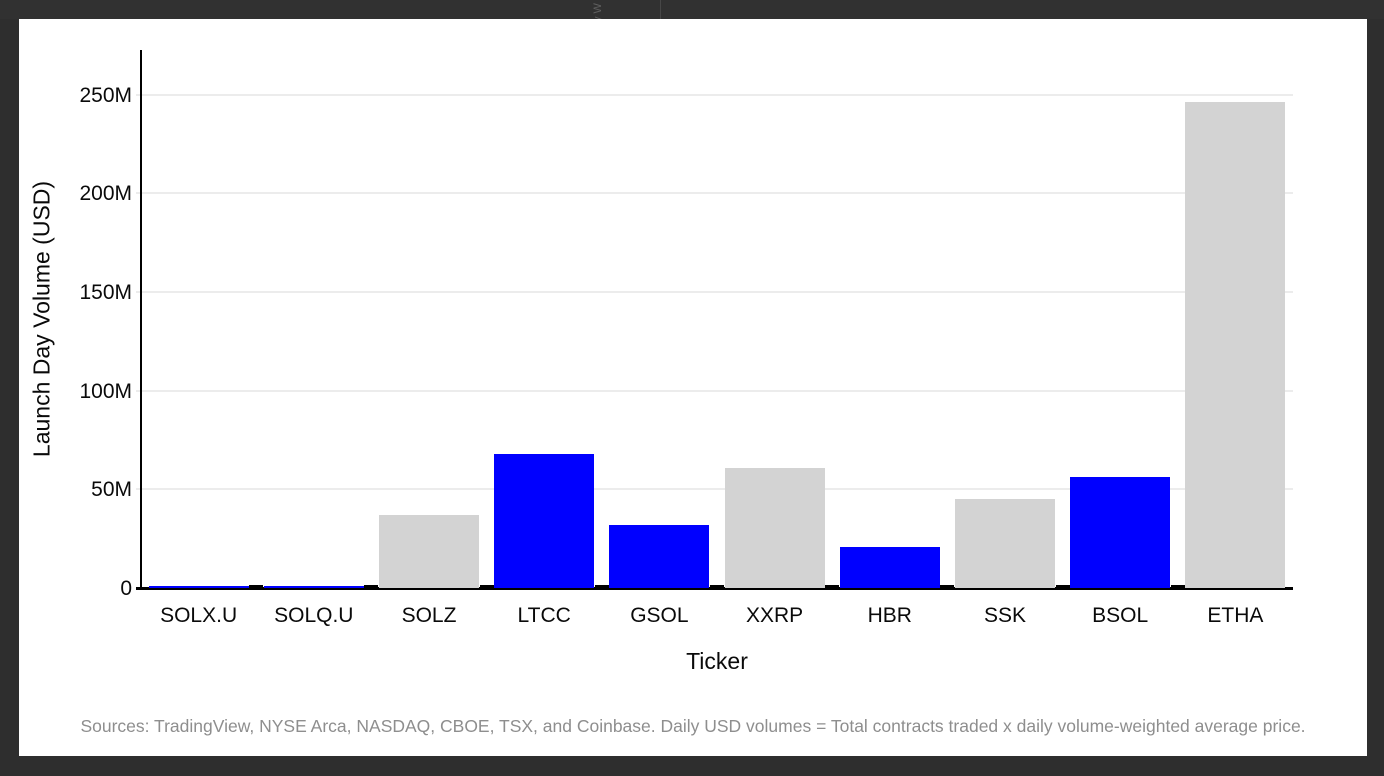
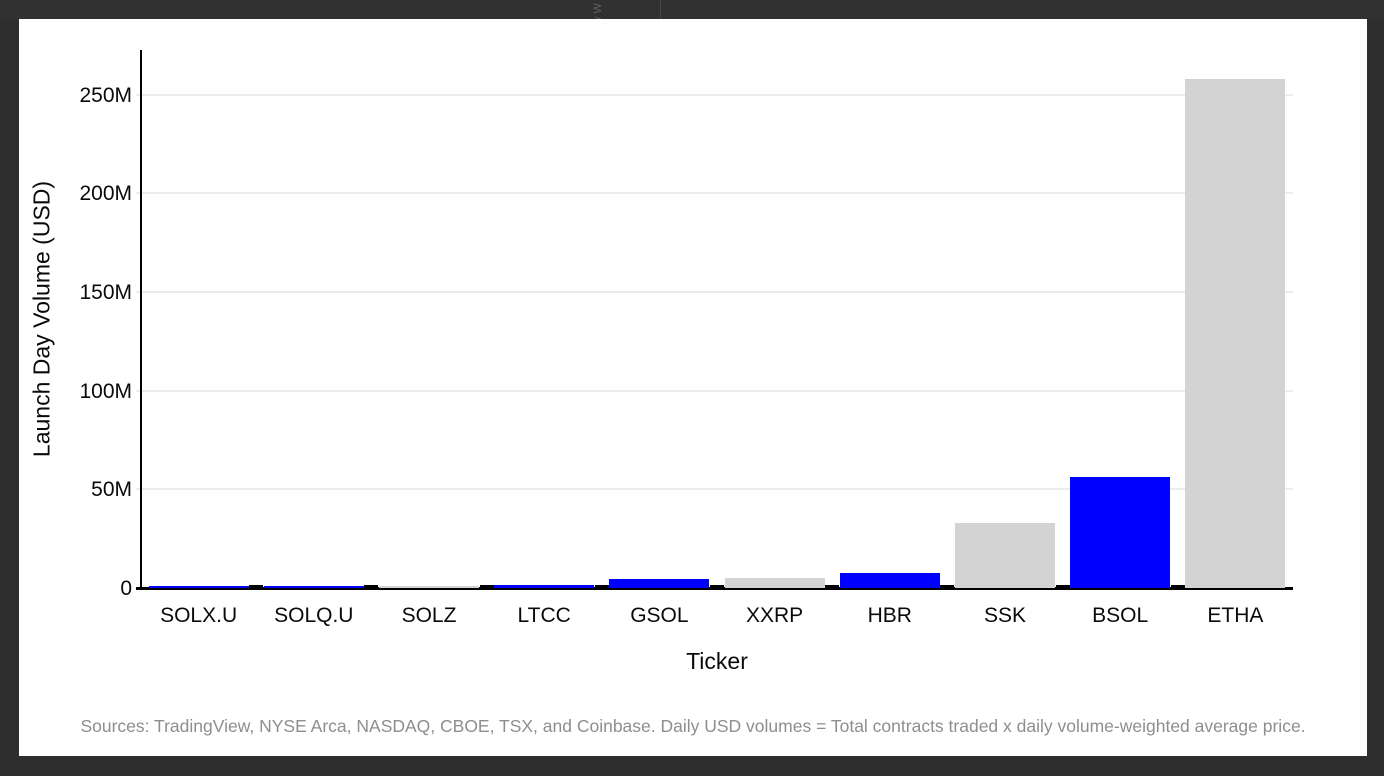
SOLZ: 37M -> 1M
LTCC: 68M -> 2M
GSOL: 32M -> 4M
XXRP: 61M -> 5M
HBR: 21M -> 8M
SSK: 45M -> 33M
ETHA: 246M -> 258M
